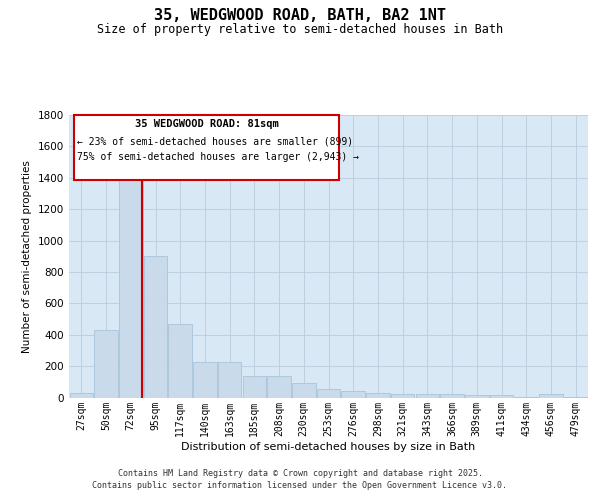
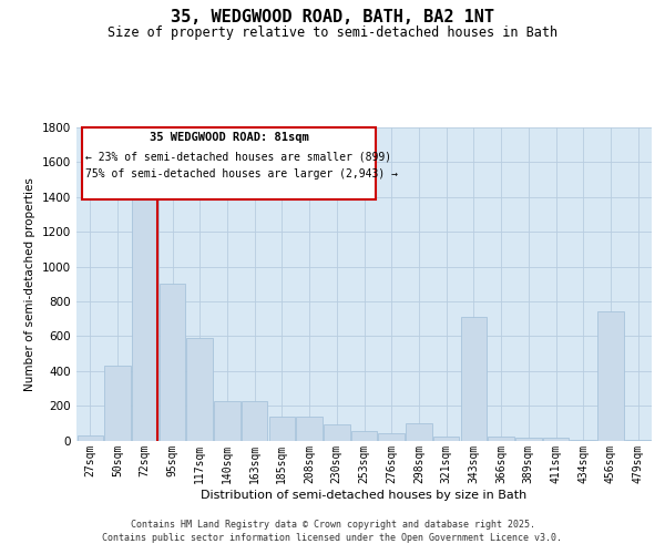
117sqm: 470 -> 590
298sqm: 30 -> 100
343sqm: 20 -> 710
456sqm: 20 -> 740
